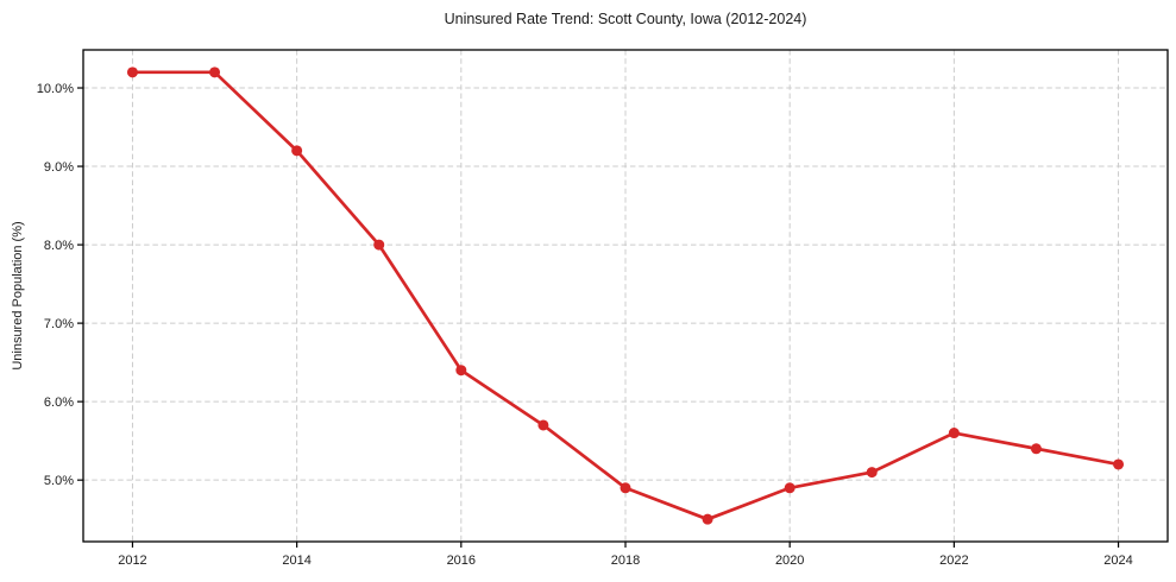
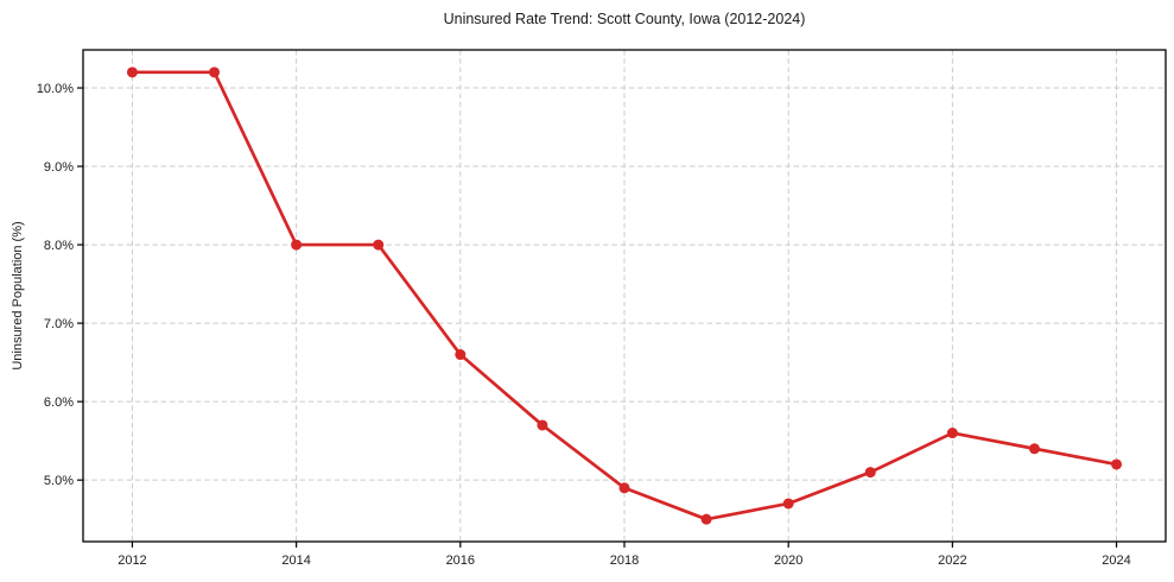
2014: 9.2% -> 8.0%
2016: 6.4% -> 6.6%
2020: 4.9% -> 4.7%
